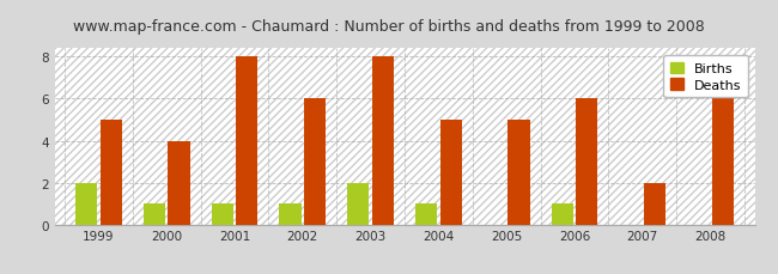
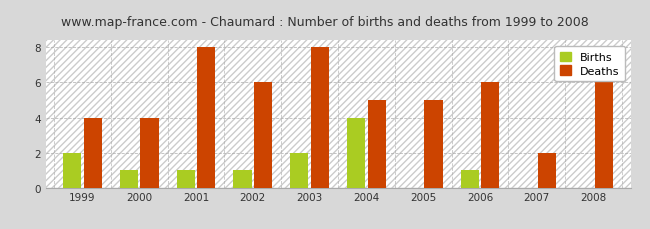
Deaths/1999: 5 -> 4
Births/2004: 1 -> 4
